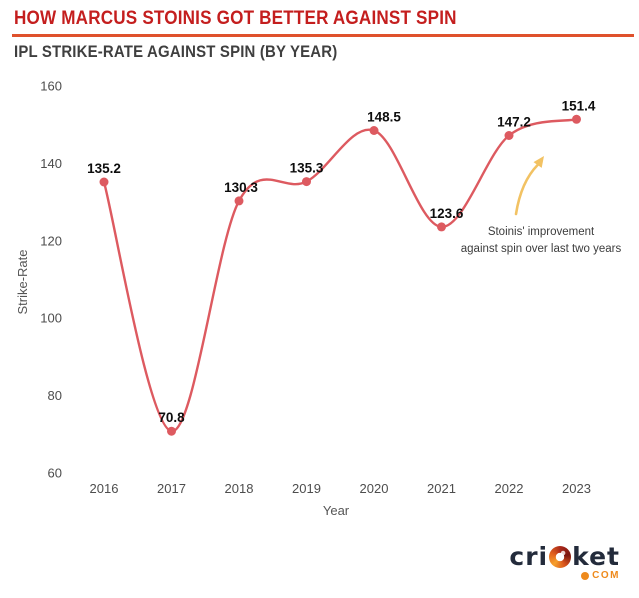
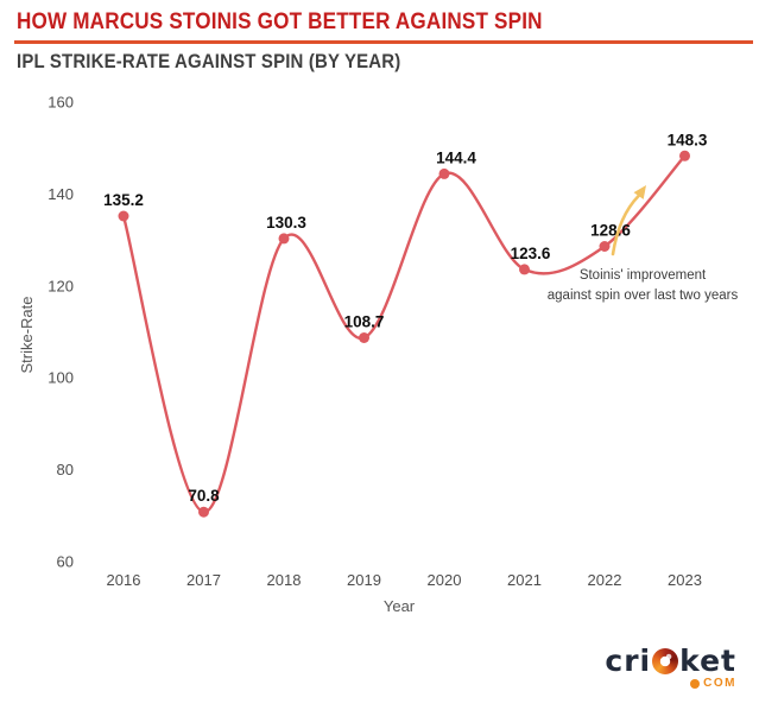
2019: 135.3 -> 108.7
2020: 148.5 -> 144.4
2022: 147.2 -> 128.6
2023: 151.4 -> 148.3
